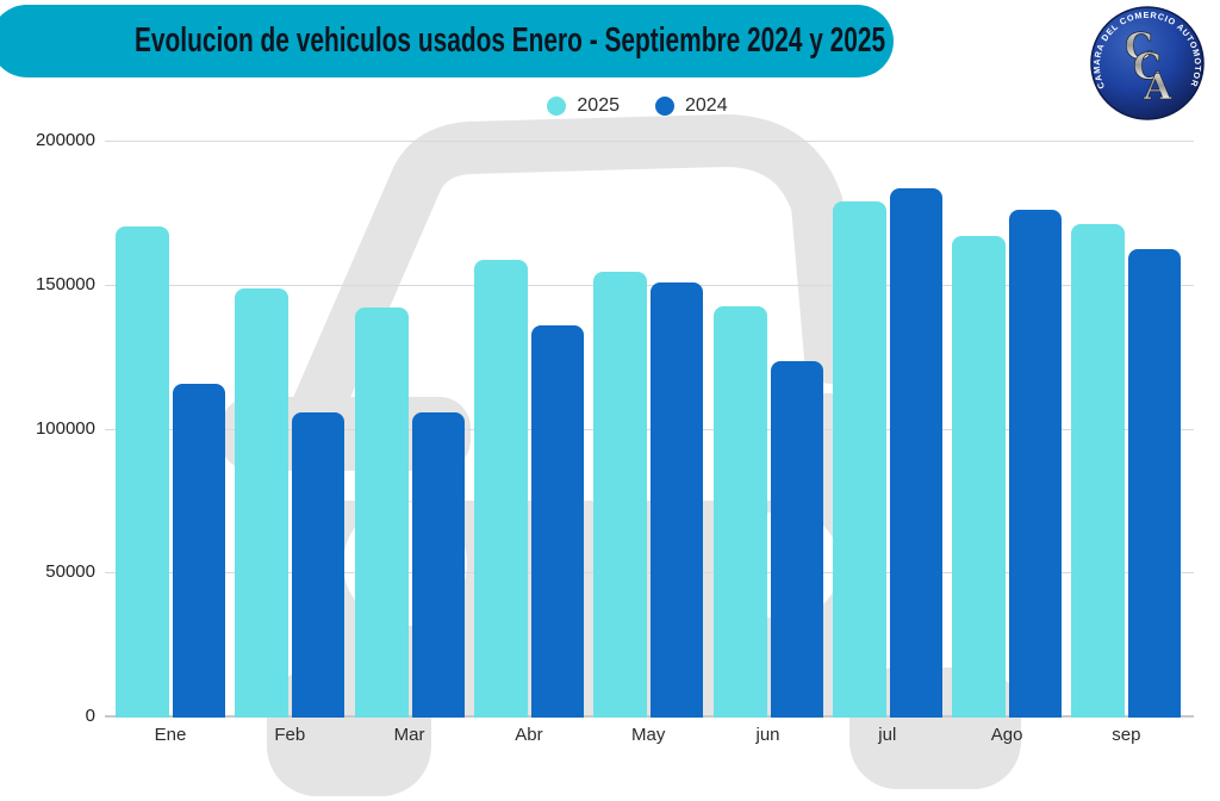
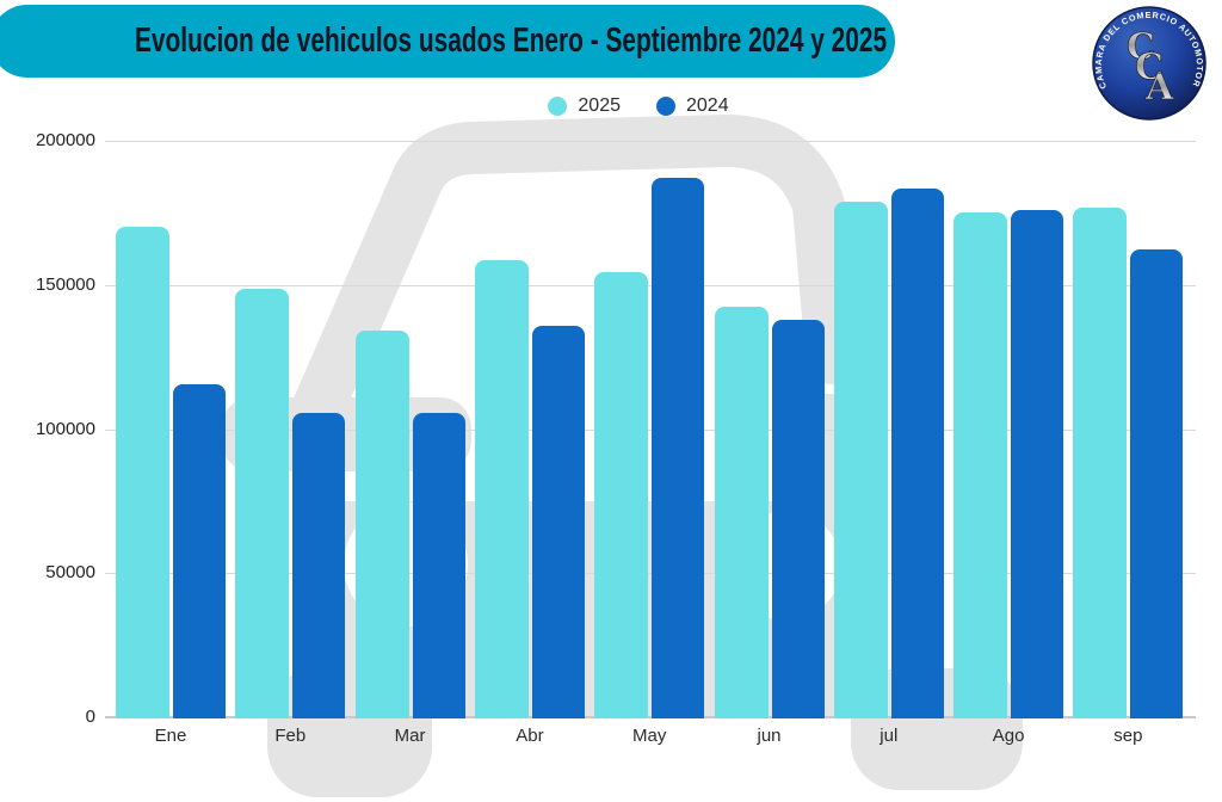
2025/Mar: 142000 -> 134000
2024/May: 151000 -> 187000
2024/jun: 124000 -> 138000
2025/Ago: 167000 -> 175000
2025/sep: 171000 -> 177000
